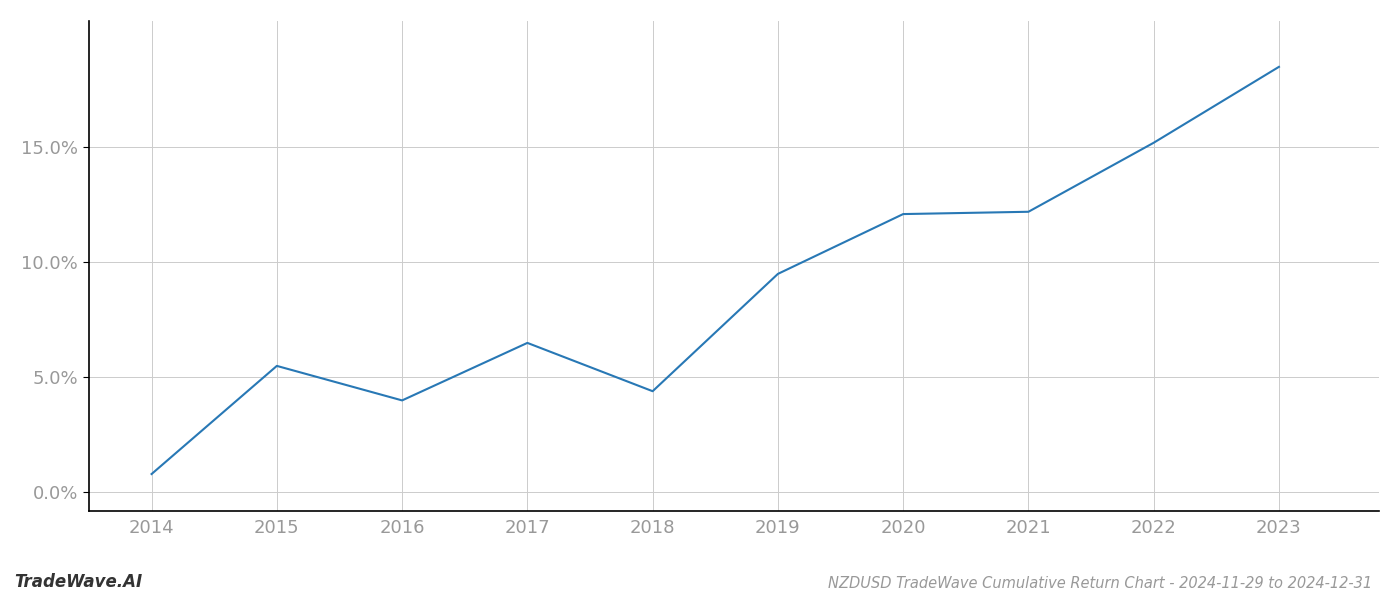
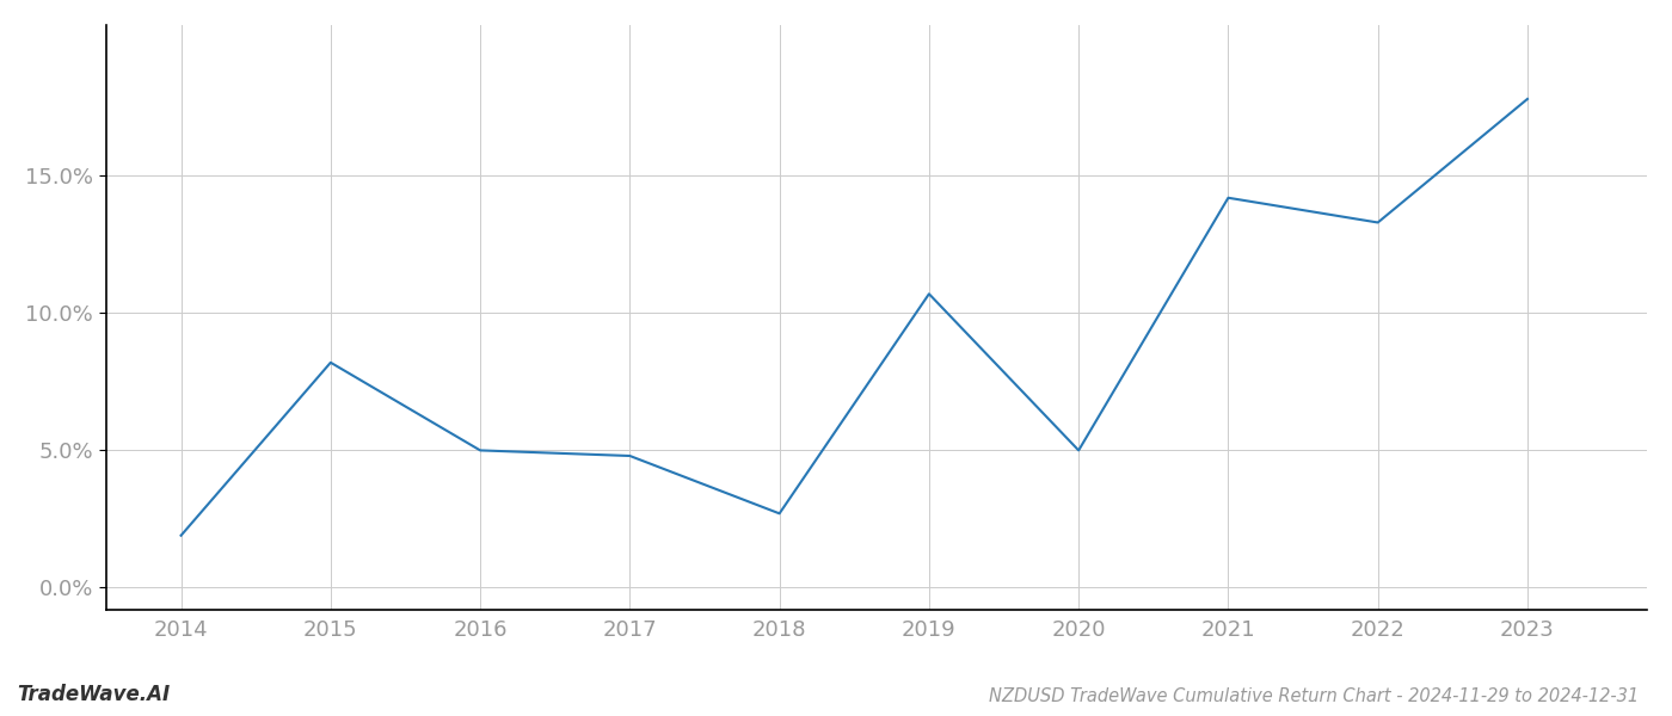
2014: 0.8% -> 1.9%
2015: 5.5% -> 8.2%
2016: 4.0% -> 5.0%
2017: 6.5% -> 4.8%
2018: 4.4% -> 2.7%
2019: 9.5% -> 10.7%
2020: 12.1% -> 5.0%
2021: 12.2% -> 14.2%
2022: 15.2% -> 13.3%
2023: 18.5% -> 17.8%
